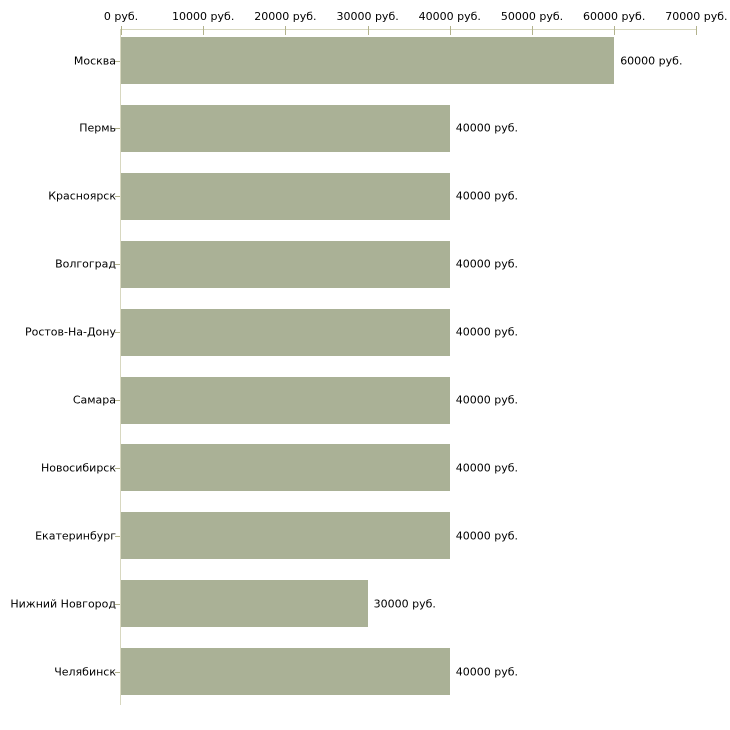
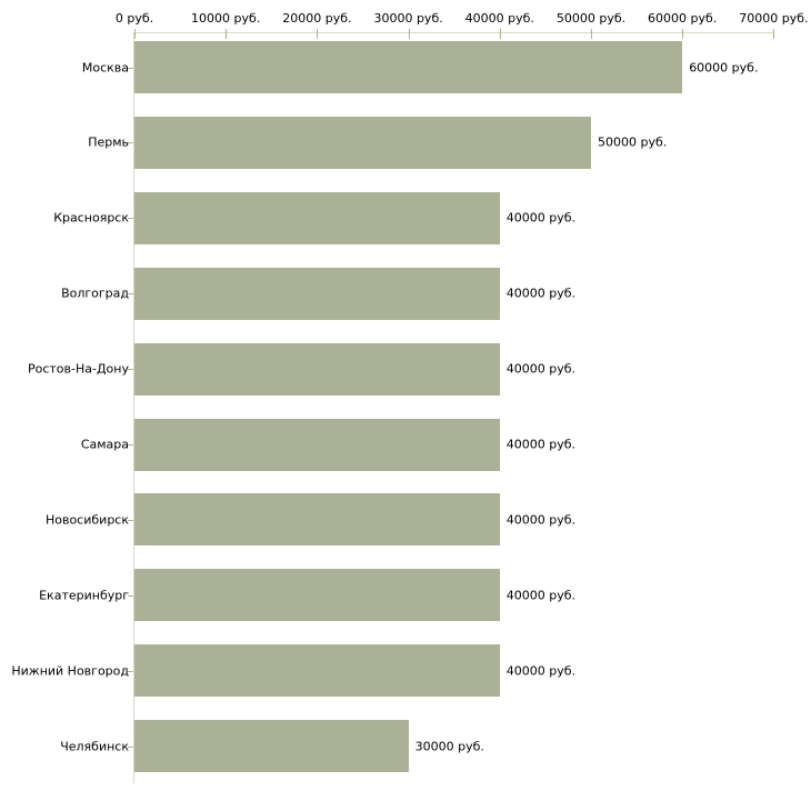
Пермь: 40000 -> 50000
Нижний Новгород: 30000 -> 40000
Челябинск: 40000 -> 30000
